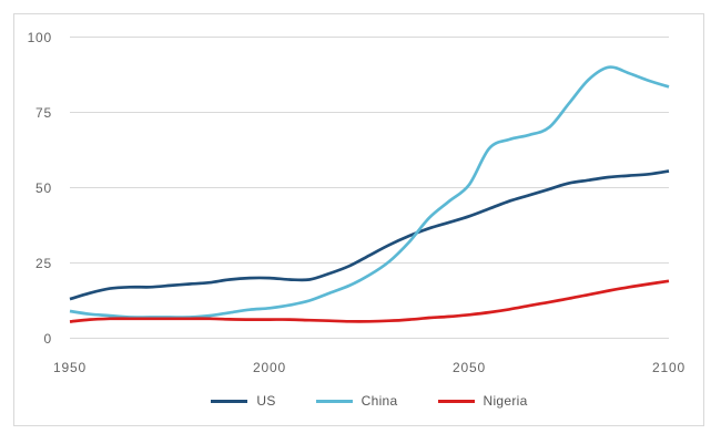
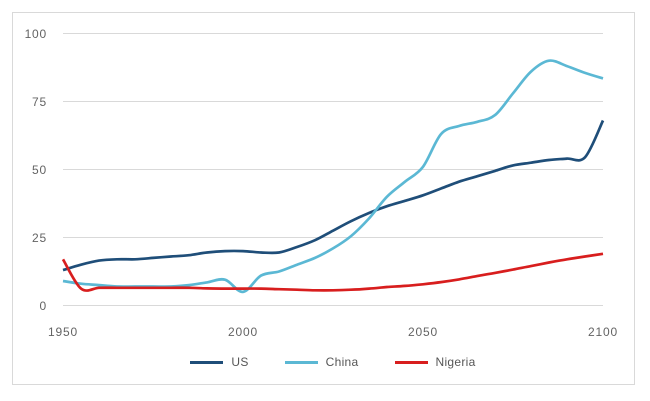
Nigeria/1950: 6 -> 17
China/2000: 10 -> 5
US/2100: 56 -> 68
